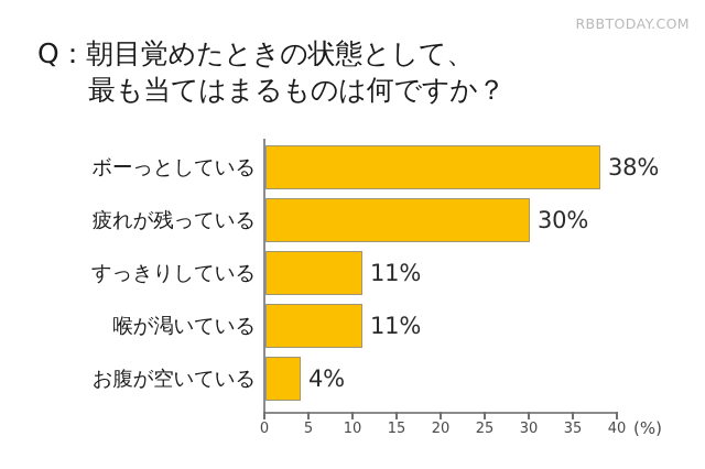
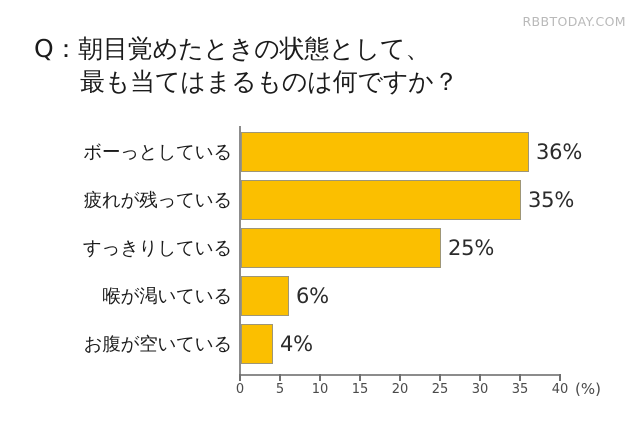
ボーっとしている: 38% -> 36%
疲れが残っている: 30% -> 35%
すっきりしている: 11% -> 25%
喉が渇いている: 11% -> 6%
